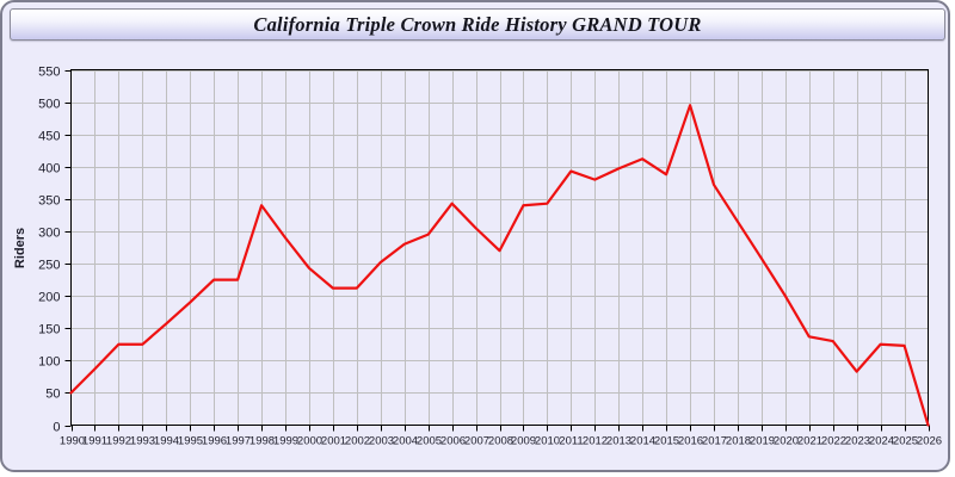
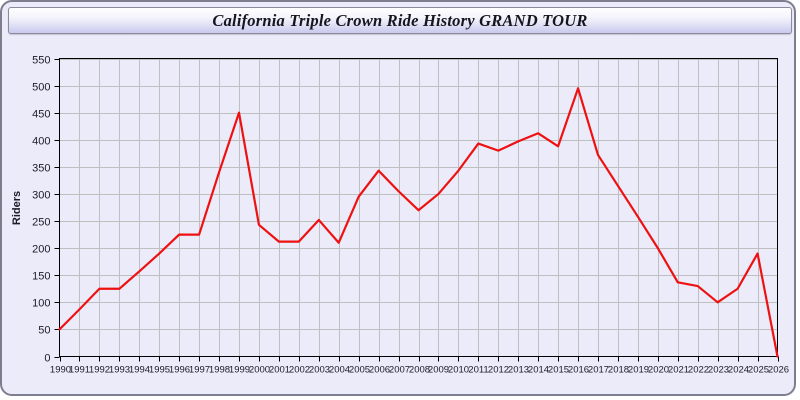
1999: 290 -> 450
2004: 280 -> 210
2009: 340 -> 300
2023: 80 -> 100
2025: 120 -> 190
